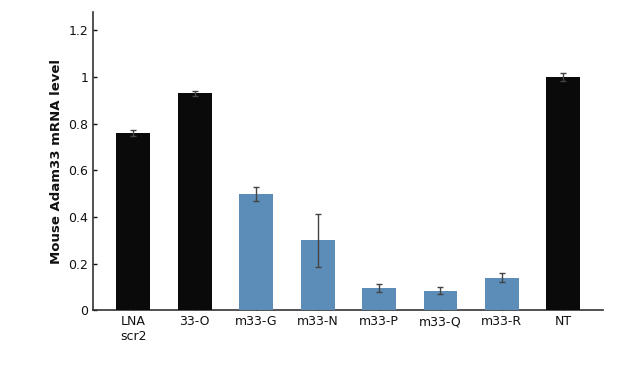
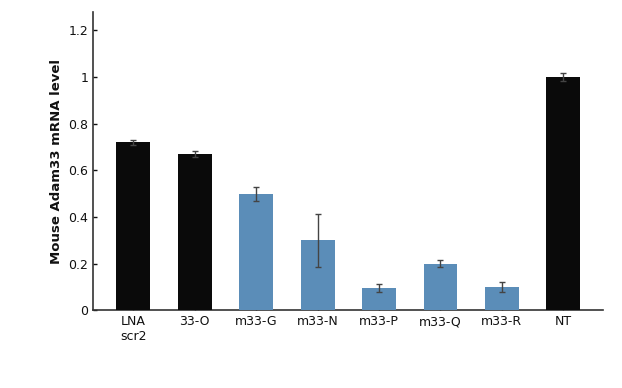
LNA scr2: 0.760 -> 0.720
33-O: 0.930 -> 0.670
m33-Q: 0.085 -> 0.200
m33-R: 0.140 -> 0.100
